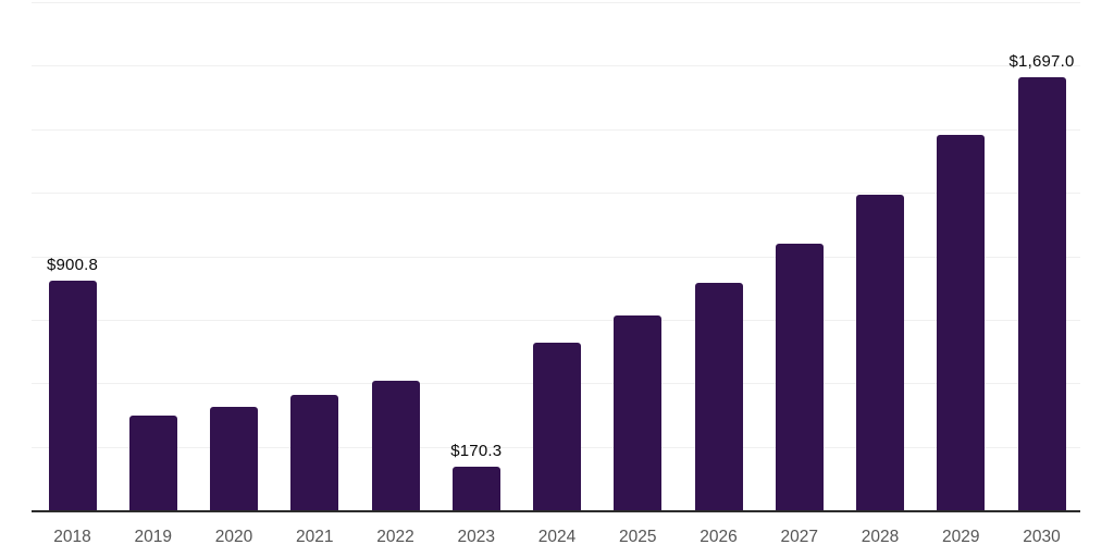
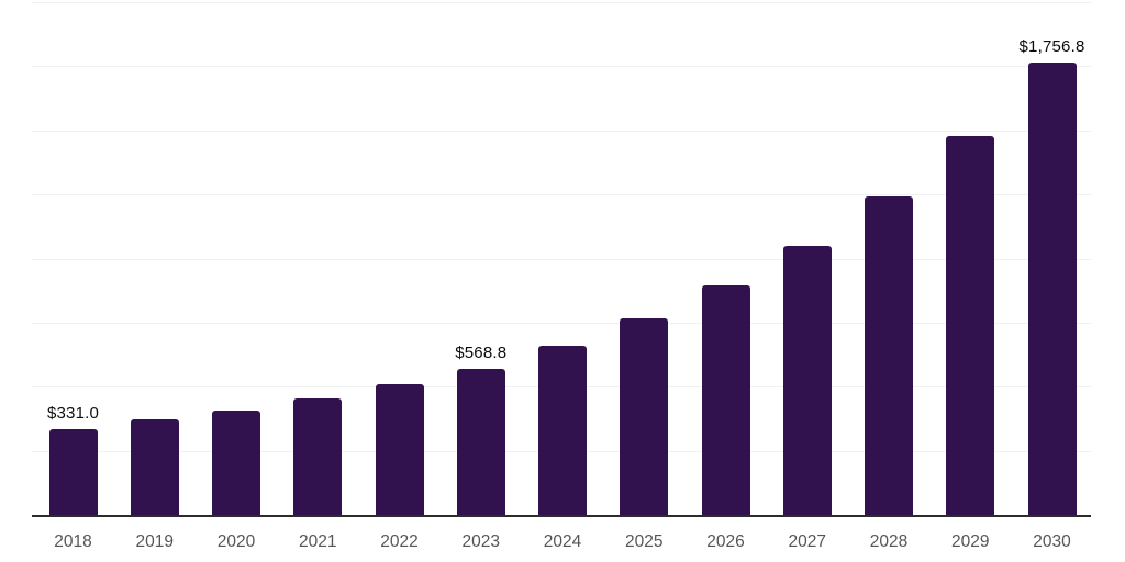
2018: $900.8 -> $331.0
2023: $170.3 -> $568.8
2030: $1,697.0 -> $1,756.8
